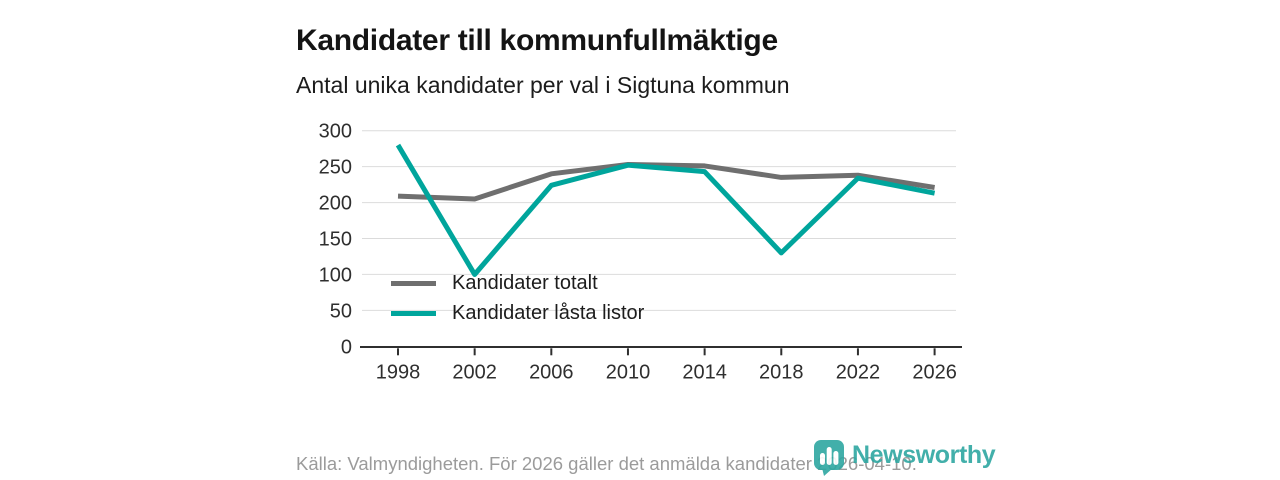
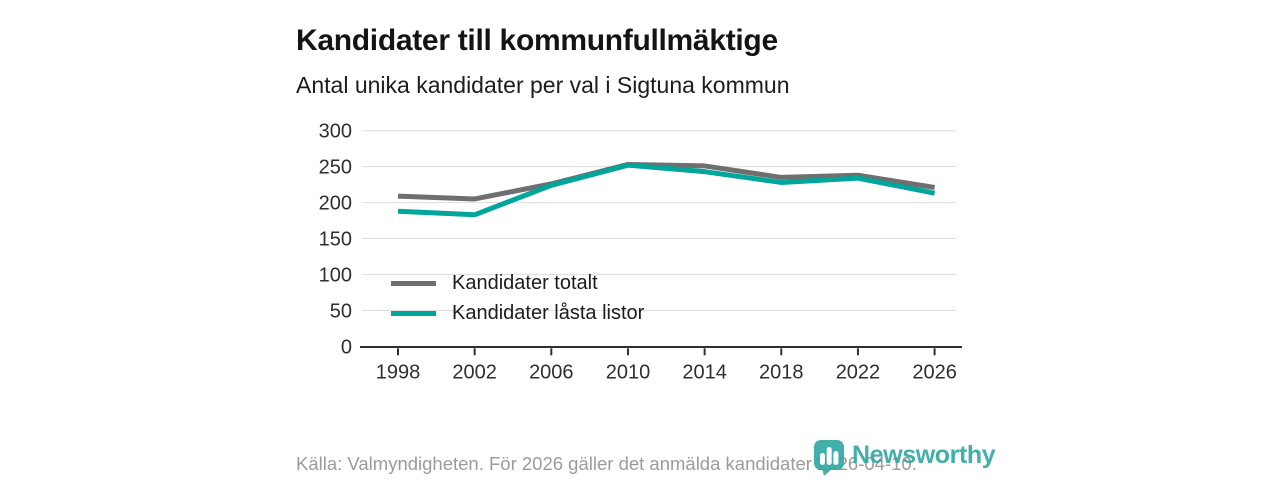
Kandidater låsta listor/1998: 280 -> 190
Kandidater låsta listor/2002: 100 -> 180
Kandidater totalt/2006: 240 -> 230
Kandidater låsta listor/2018: 130 -> 230
